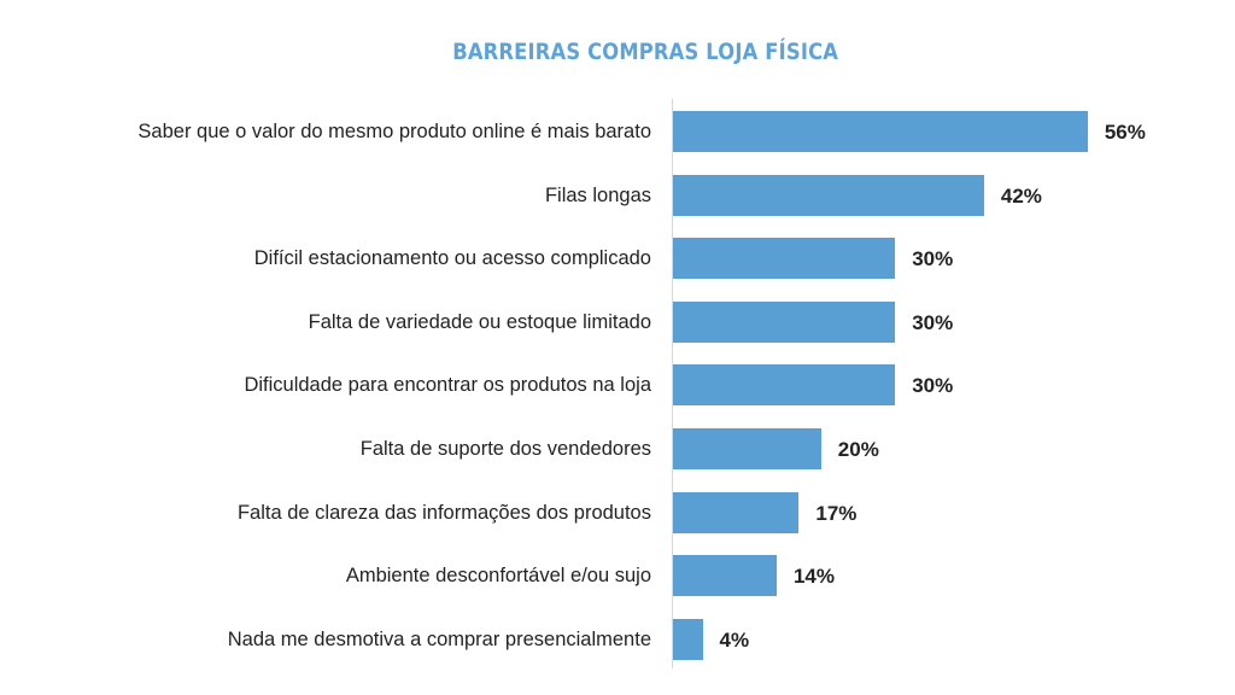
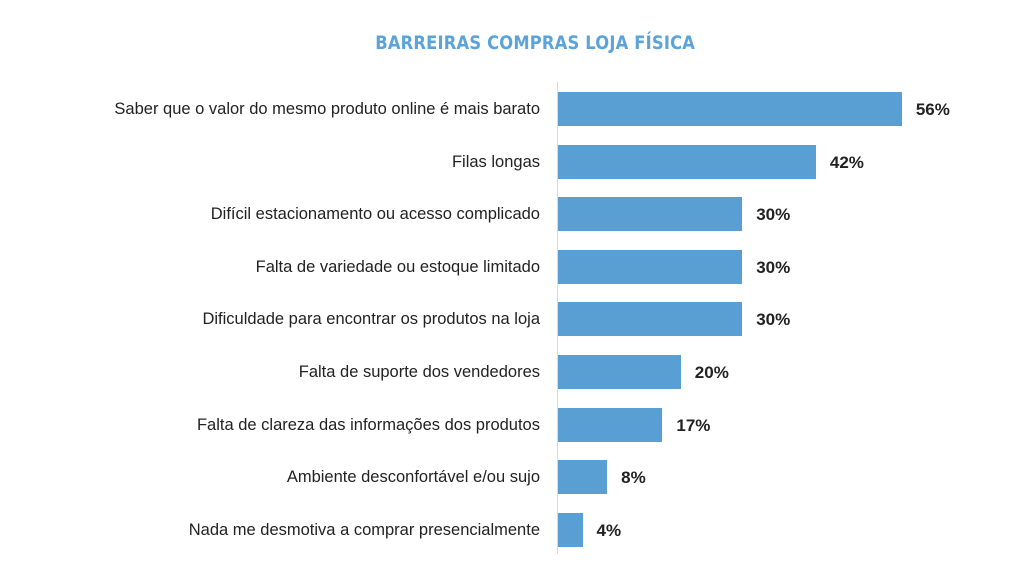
Ambiente desconfortável e/ou sujo: 14% -> 8%
